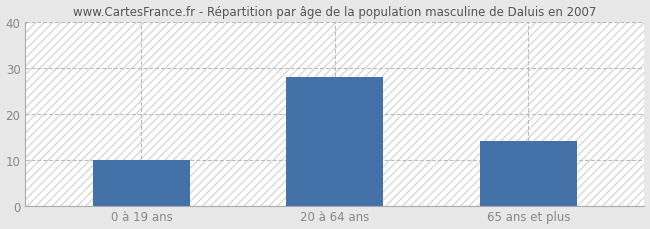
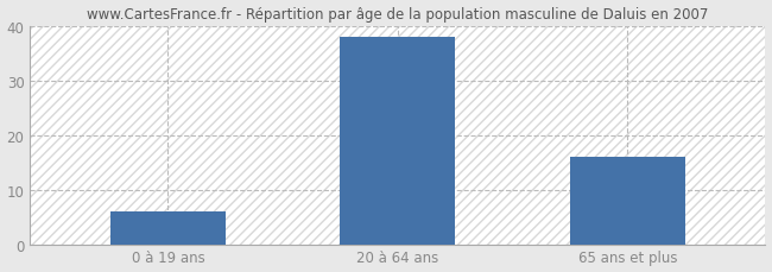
0 à 19 ans: 10 -> 6
20 à 64 ans: 28 -> 38
65 ans et plus: 14 -> 16
